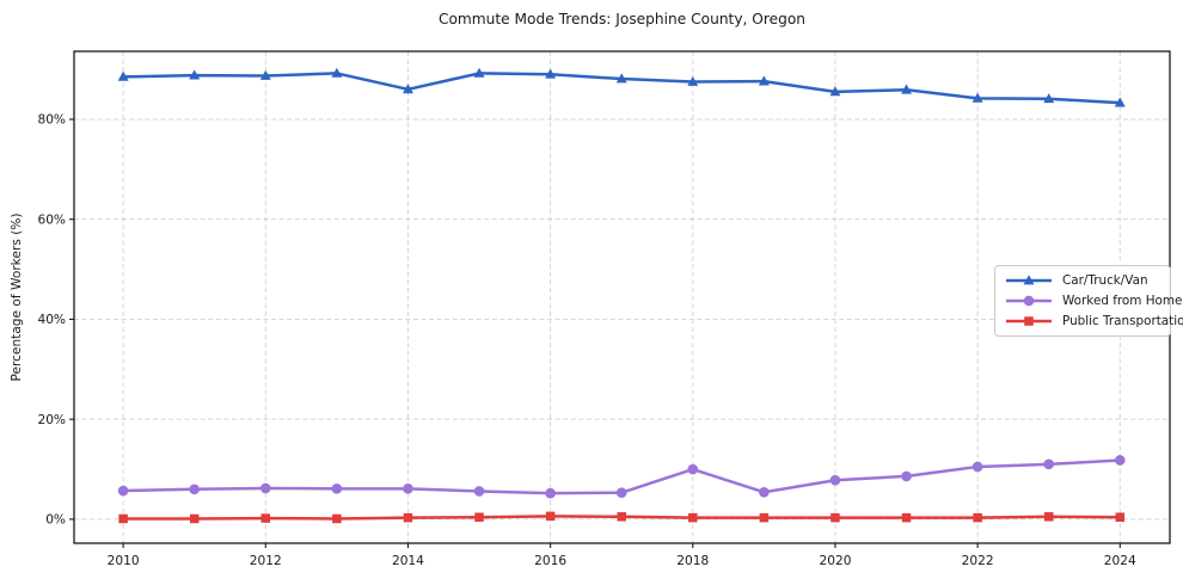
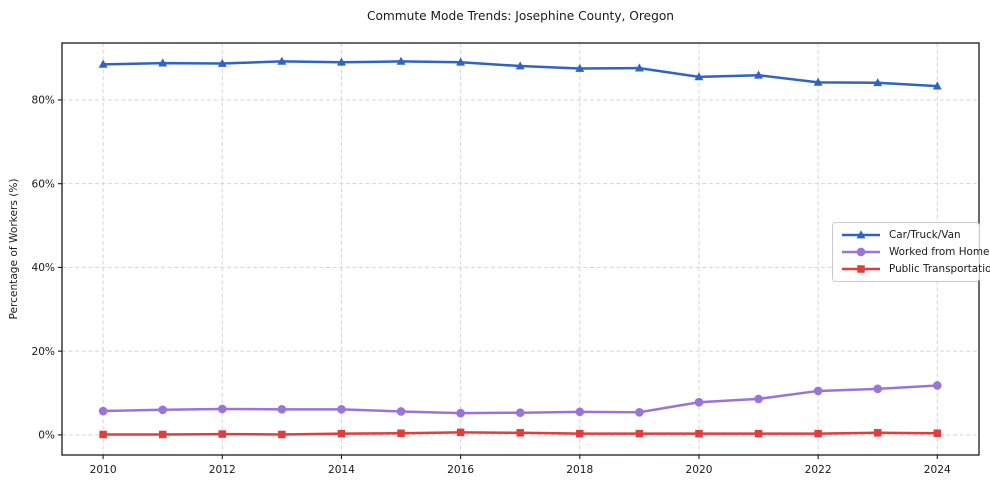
Car/Truck/Van/2014: 86% -> 89%
Worked from Home/2018: 10% -> 6%
